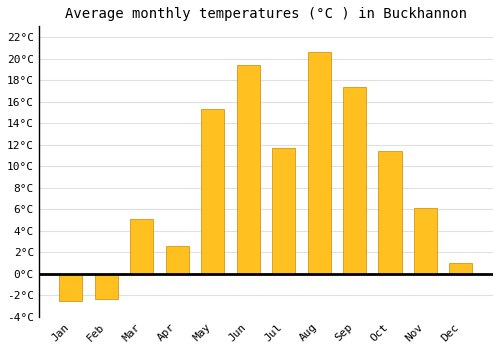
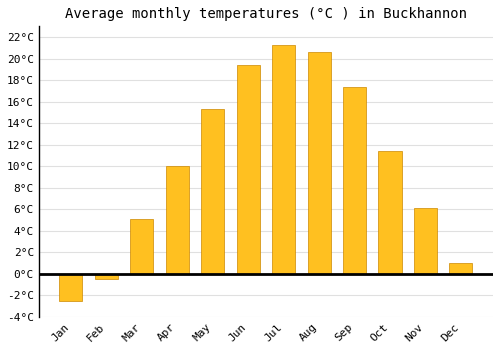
Feb: -2.3°C -> -0.5°C
Apr: 2.6°C -> 10.0°C
Jul: 11.7°C -> 21.3°C
